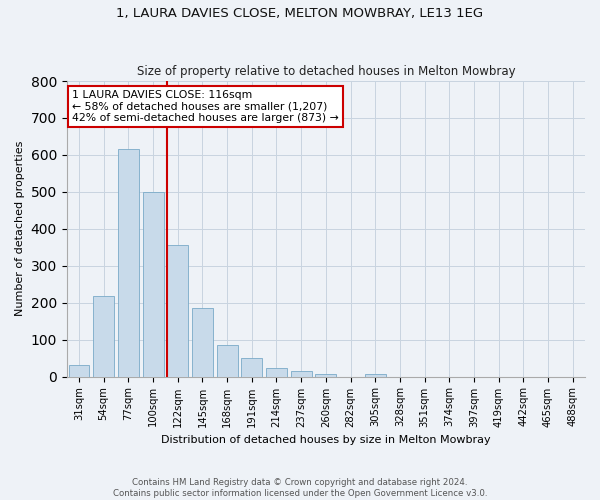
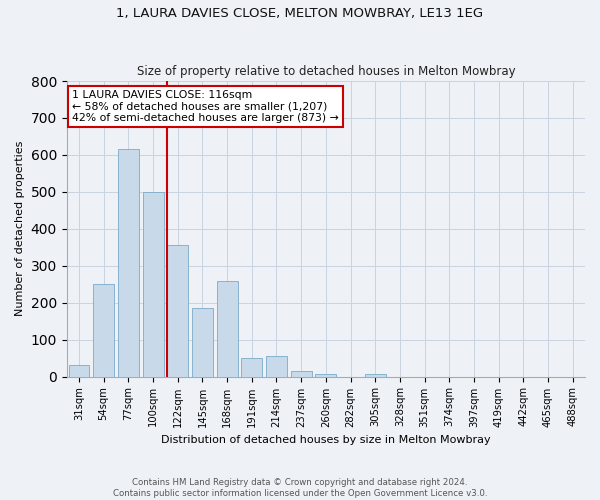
54sqm: 218 -> 250
168sqm: 85 -> 260
214sqm: 22 -> 55
